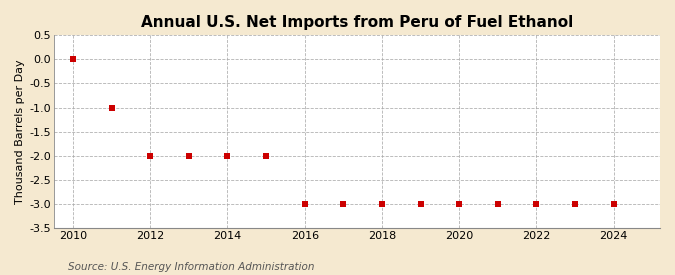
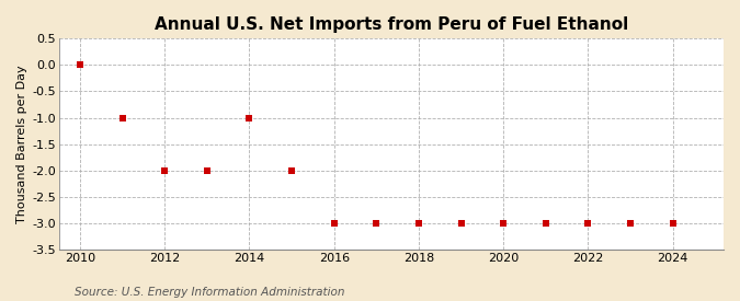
2014: -2 -> -1
